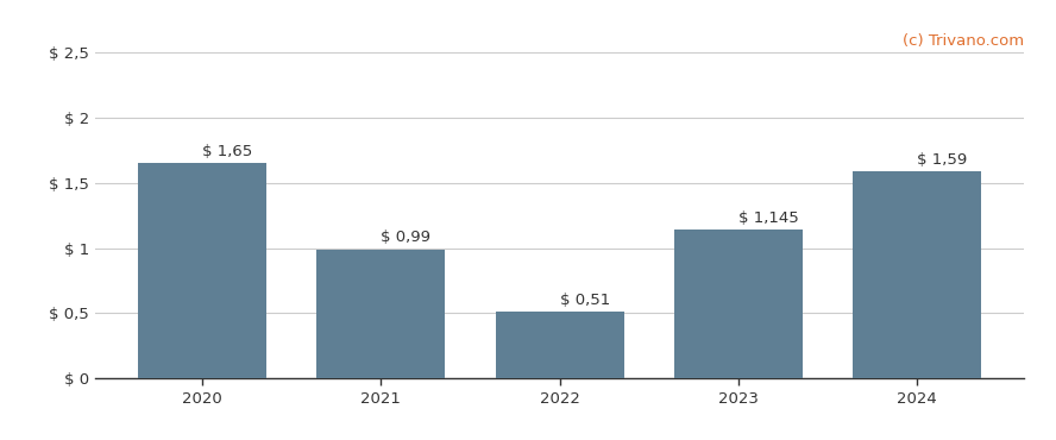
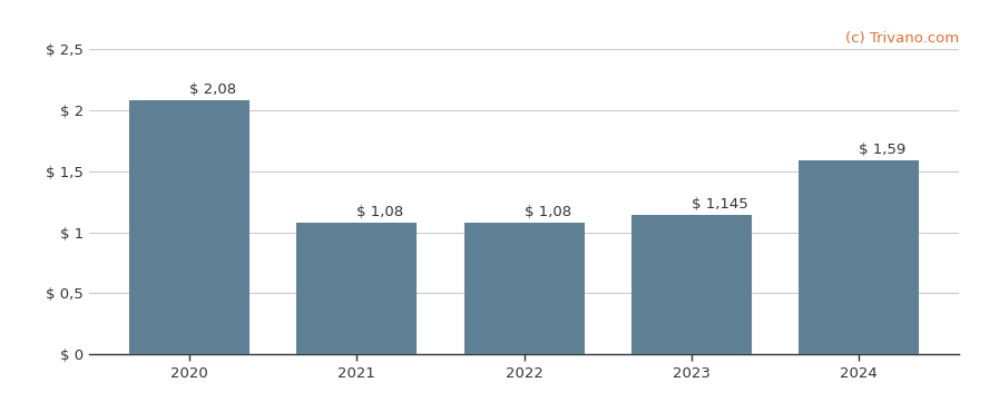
2020: 1,65 -> 2,08
2021: 0,99 -> 1,08
2022: 0,51 -> 1,08
